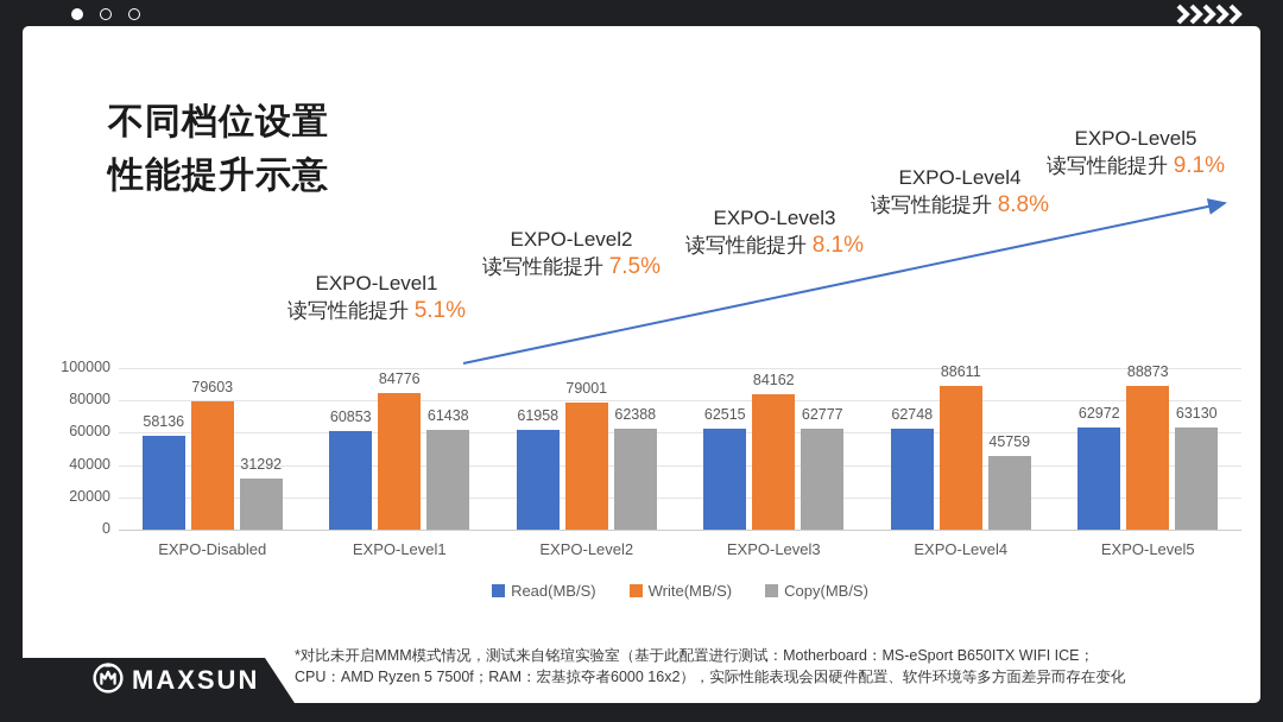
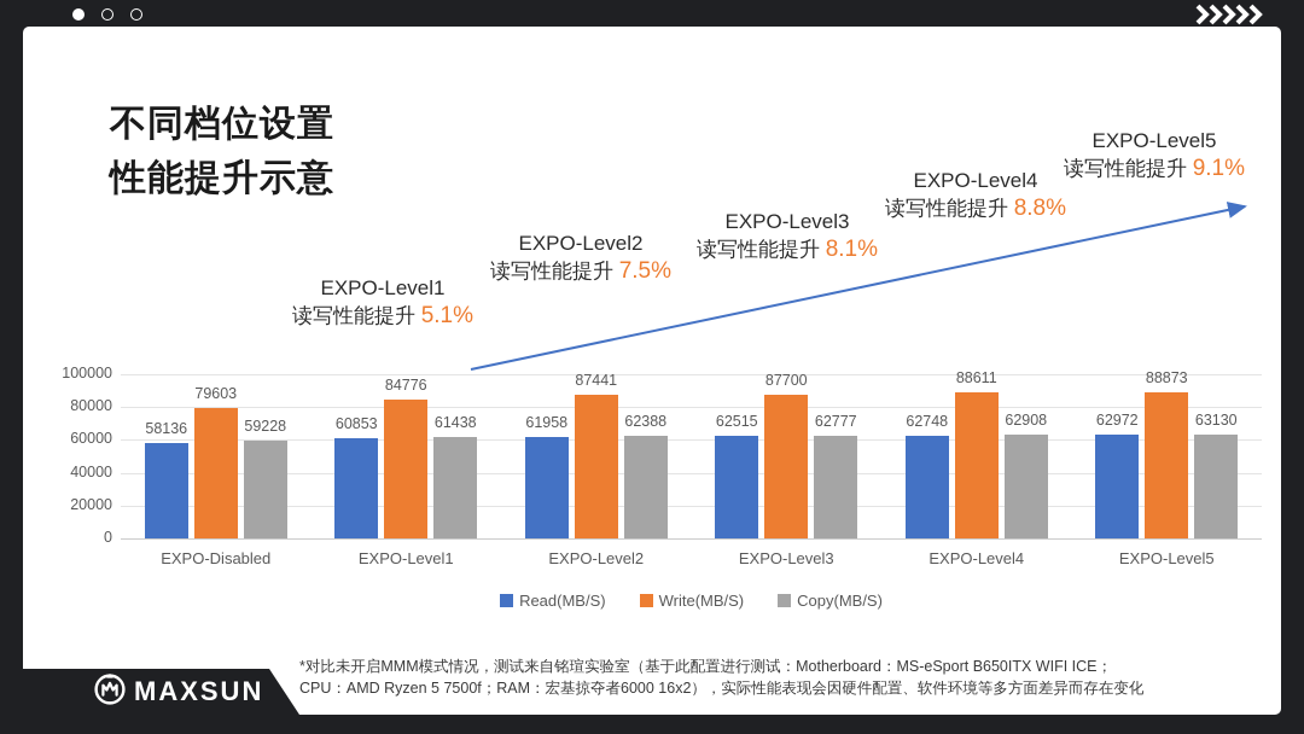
Copy(MB/S)/EXPO-Disabled: 31292 -> 59228
Write(MB/S)/EXPO-Level2: 79001 -> 87441
Write(MB/S)/EXPO-Level3: 84162 -> 87700
Copy(MB/S)/EXPO-Level4: 45759 -> 62908
